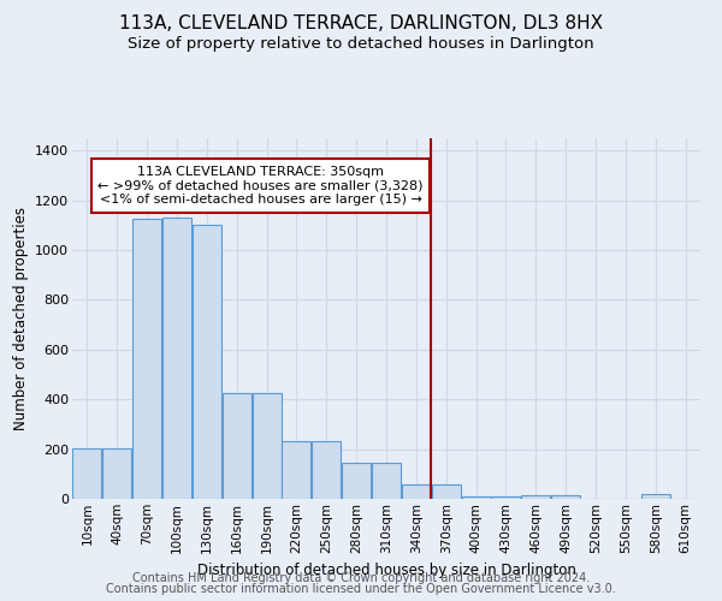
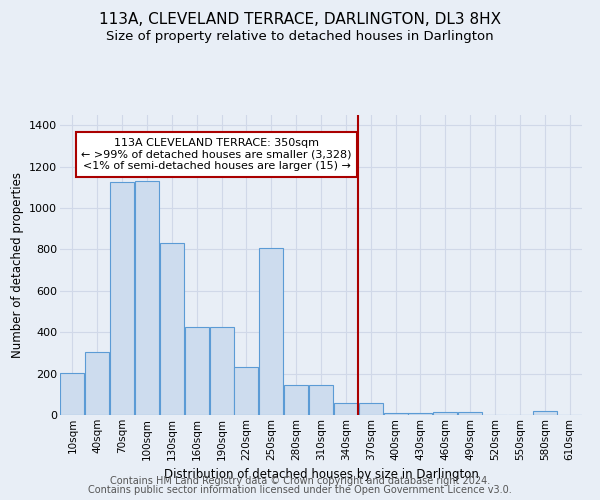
40sqm: 205 -> 305
130sqm: 1100 -> 830
250sqm: 230 -> 805
